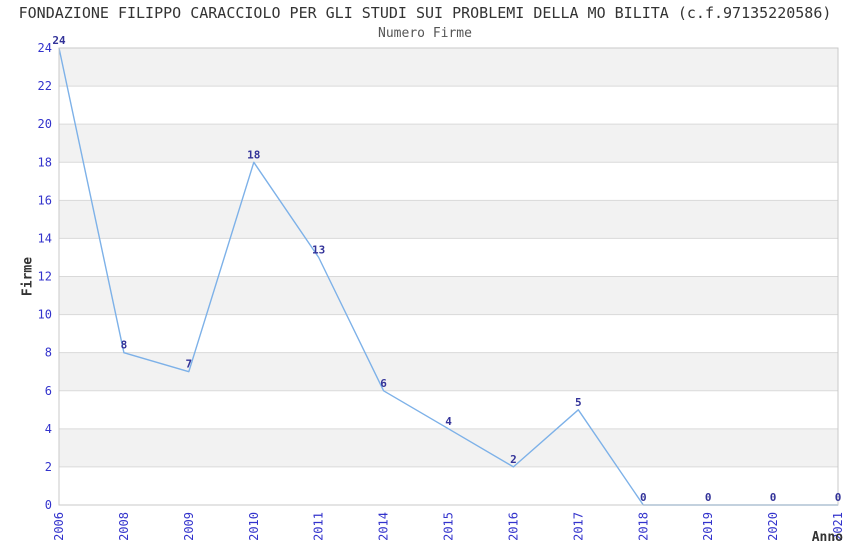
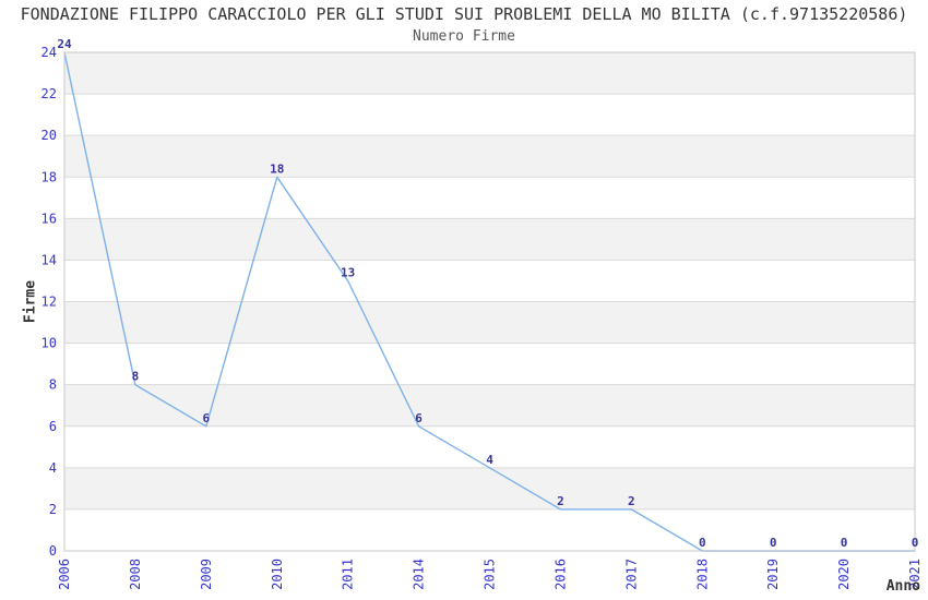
2009: 7 -> 6
2017: 5 -> 2
